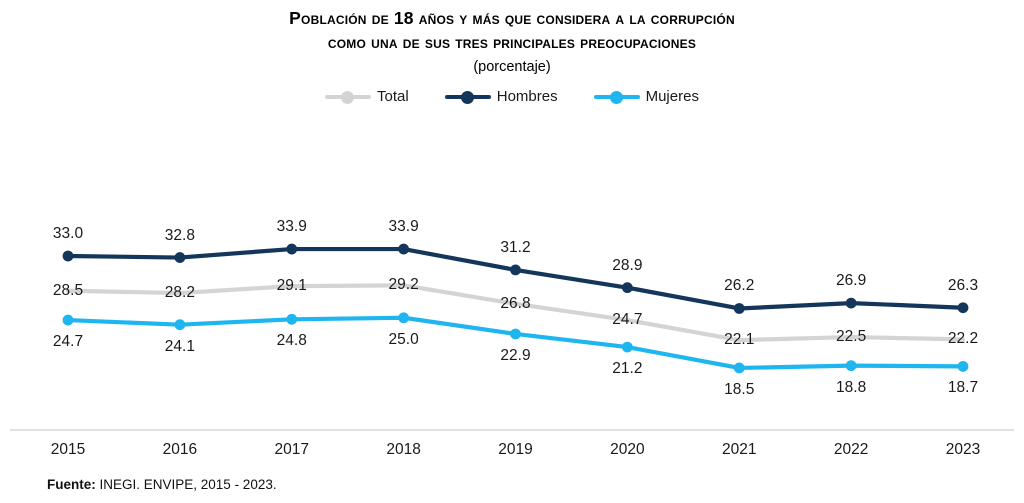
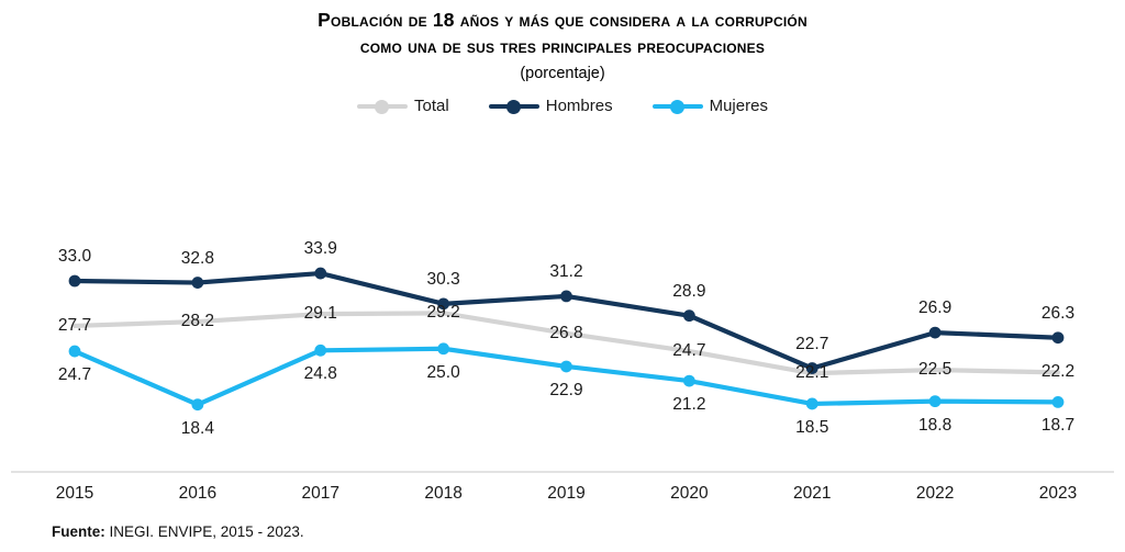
Total/2015: 28.5 -> 27.7
Mujeres/2016: 24.1 -> 18.4
Hombres/2018: 33.9 -> 30.3
Hombres/2021: 26.2 -> 22.7
